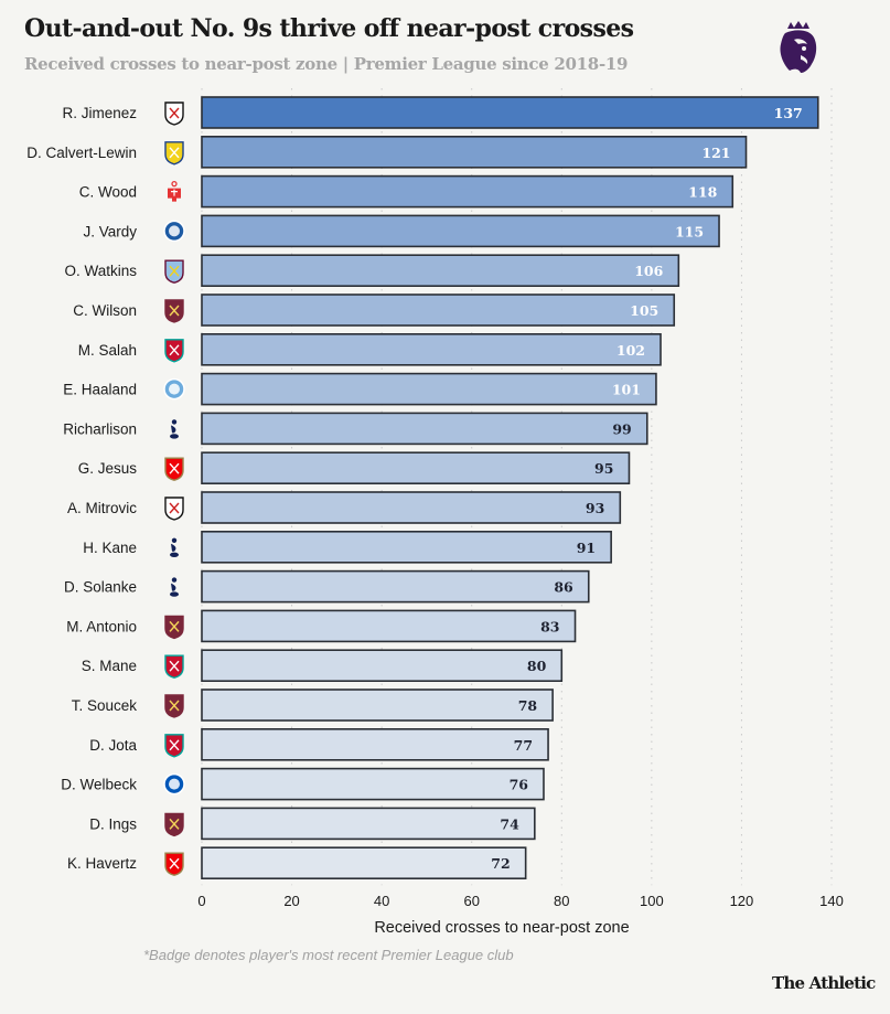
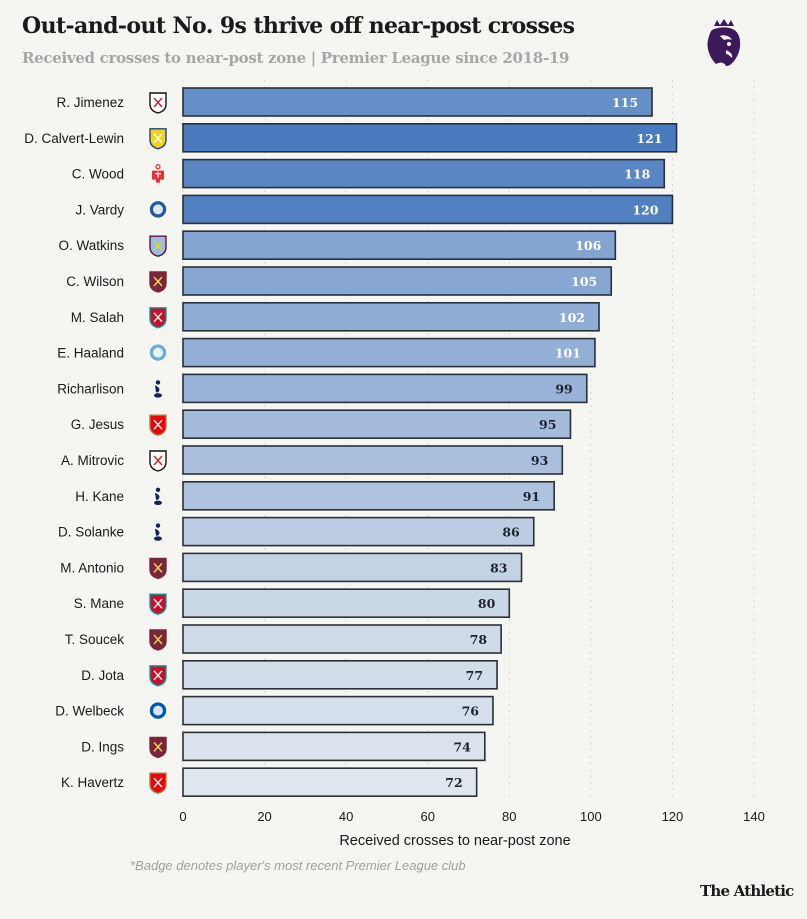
R. Jimenez: 137 -> 115
J. Vardy: 115 -> 120
